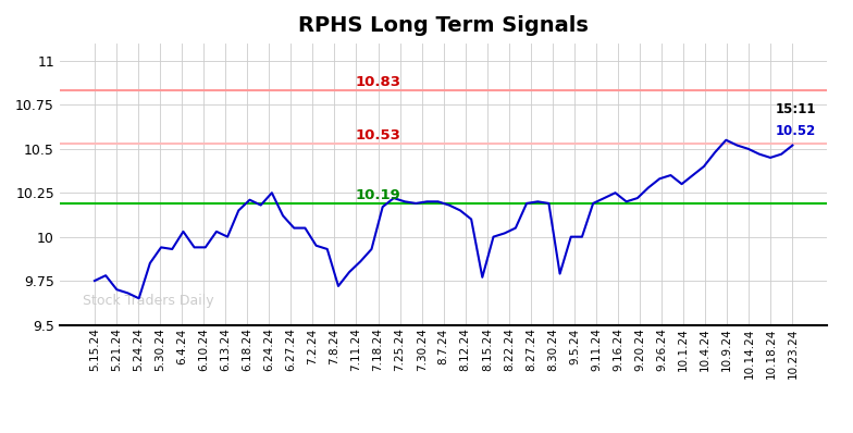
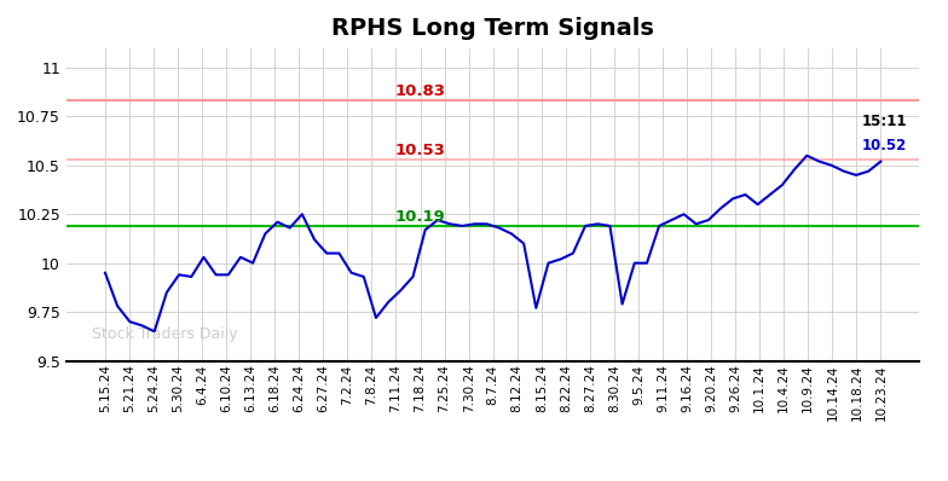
5.15.24: 9.75 -> 9.95
